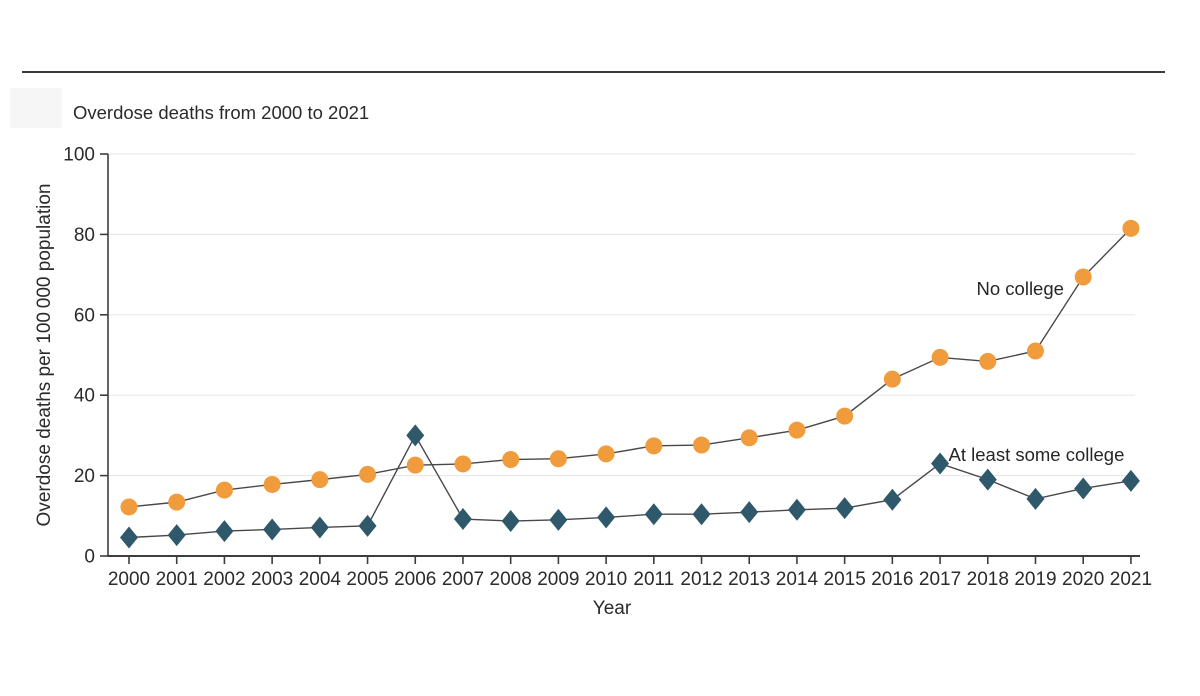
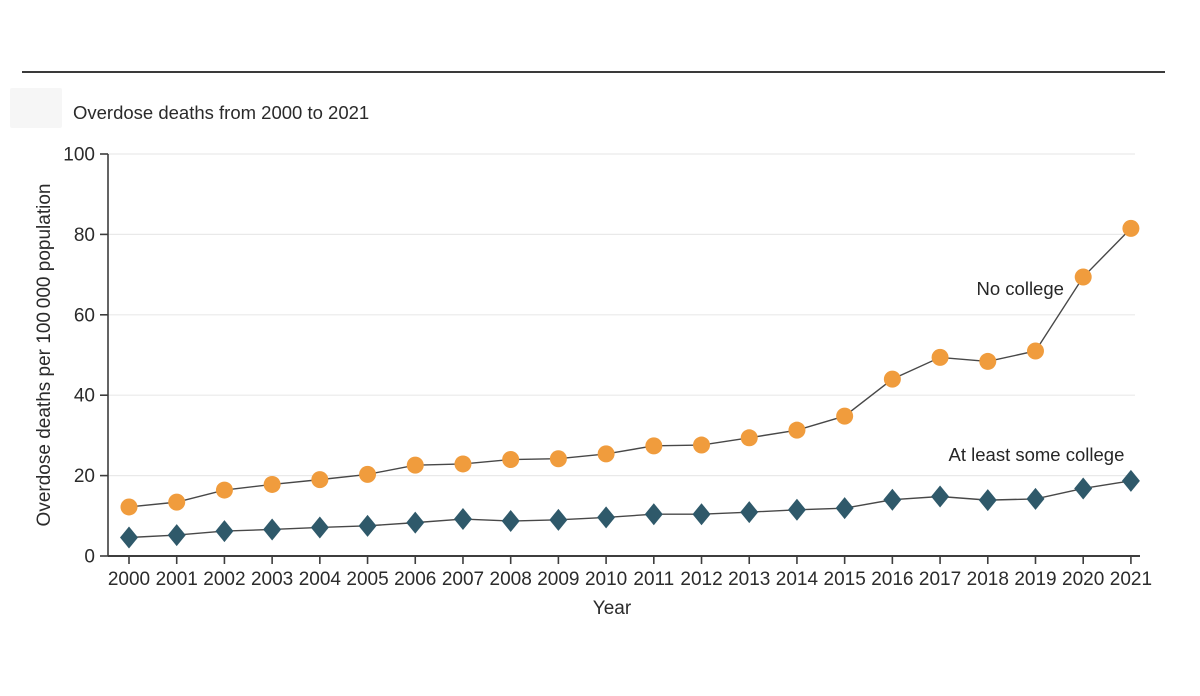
At least some college/2006: 30 -> 8
At least some college/2017: 23 -> 15
At least some college/2018: 19 -> 14
